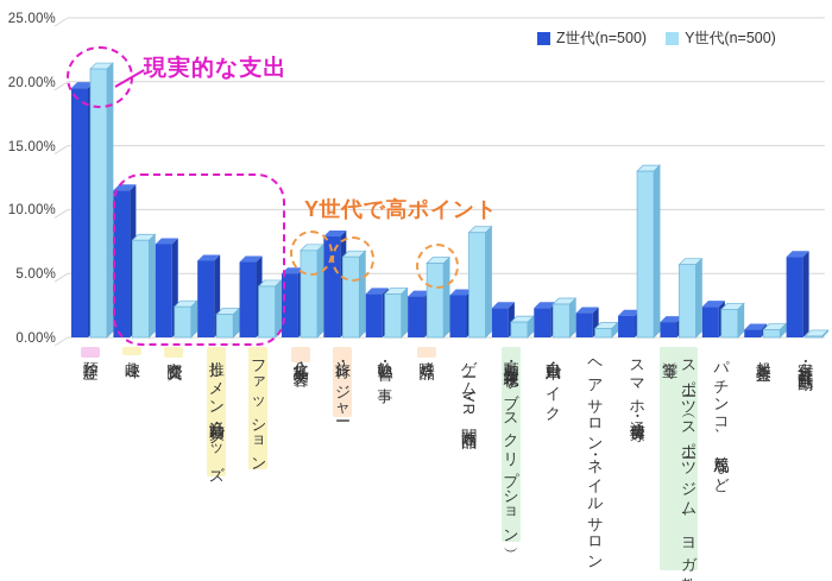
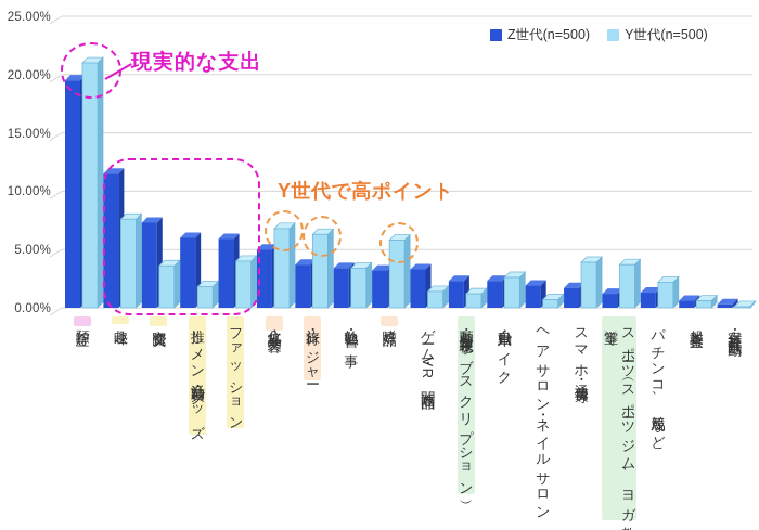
Y世代(n=500)/交際費: 2.4% -> 3.6%
Z世代(n=500)/旅行・レジャー: 7.9% -> 3.7%
Y世代(n=500)/ゲーム・VR関連商品: 8.2% -> 1.4%
Y世代(n=500)/スマホ・通信費等: 13.0% -> 3.9%
Y世代(n=500)/スポーツ（スポーツジム、ヨガ教室等）: 5.7% -> 3.7%
Z世代(n=500)/パチンコ、競馬など: 2.4% -> 1.3%
Z世代(n=500)/寄付・社会貢献活動: 6.3% -> 0.3%
